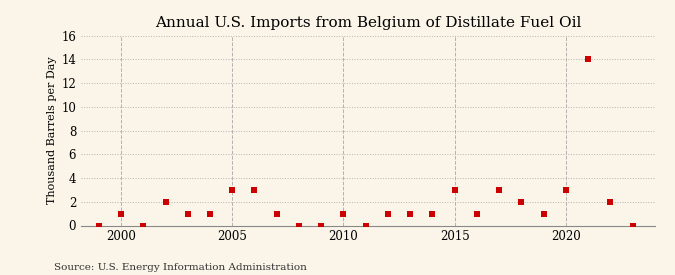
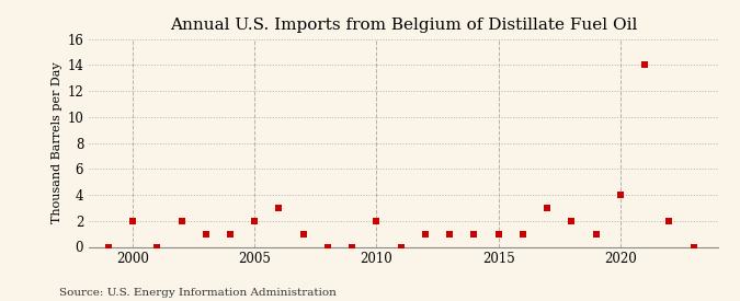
2000: 1 -> 2
2005: 3 -> 2
2010: 1 -> 2
2015: 3 -> 1
2020: 3 -> 4
